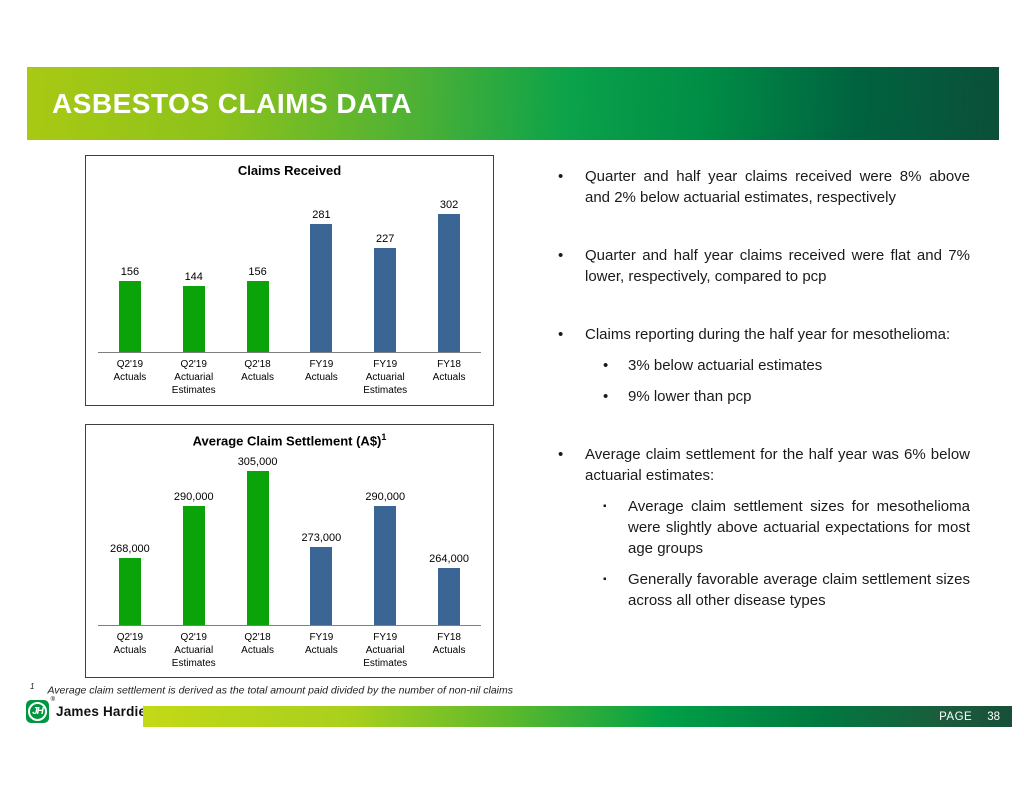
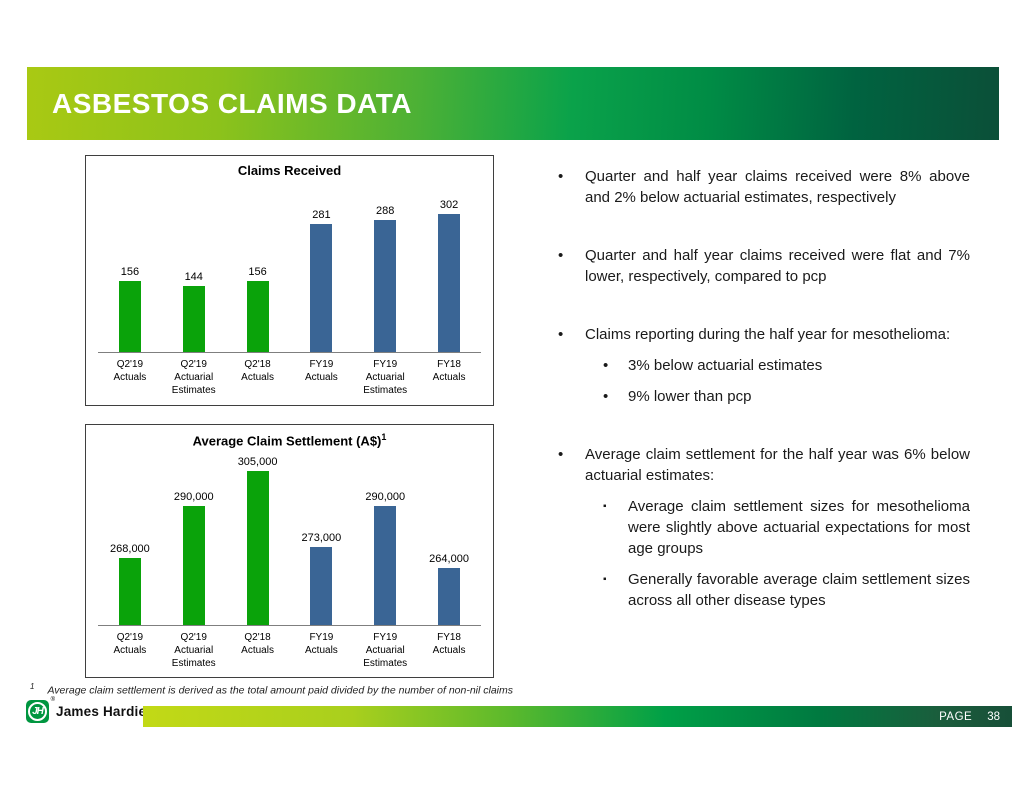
Claims Received/FY19 Actuarial Estimates: 227 -> 288
